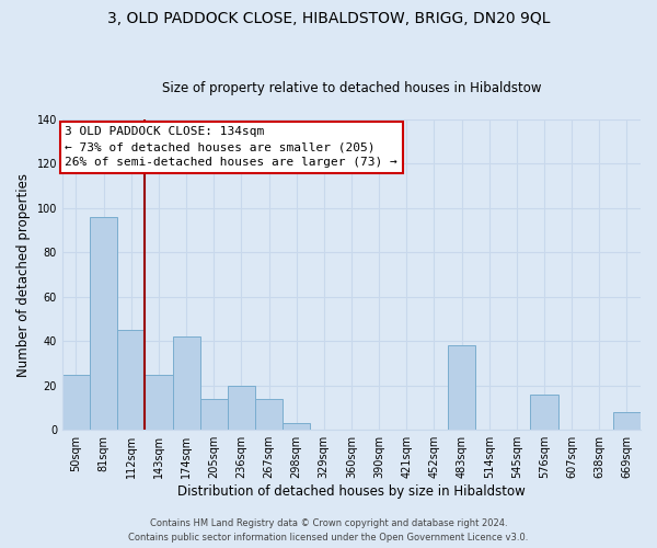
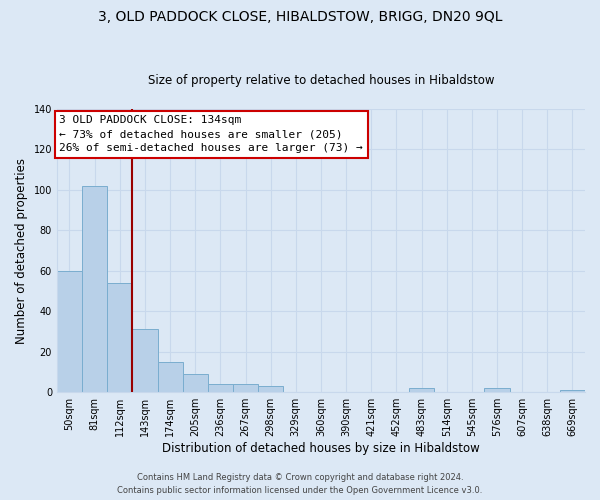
50sqm: 25 -> 60
81sqm: 96 -> 102
112sqm: 45 -> 54
143sqm: 25 -> 31
174sqm: 42 -> 15
205sqm: 14 -> 9
236sqm: 20 -> 4
267sqm: 14 -> 4
483sqm: 38 -> 2
576sqm: 16 -> 2
669sqm: 8 -> 1
